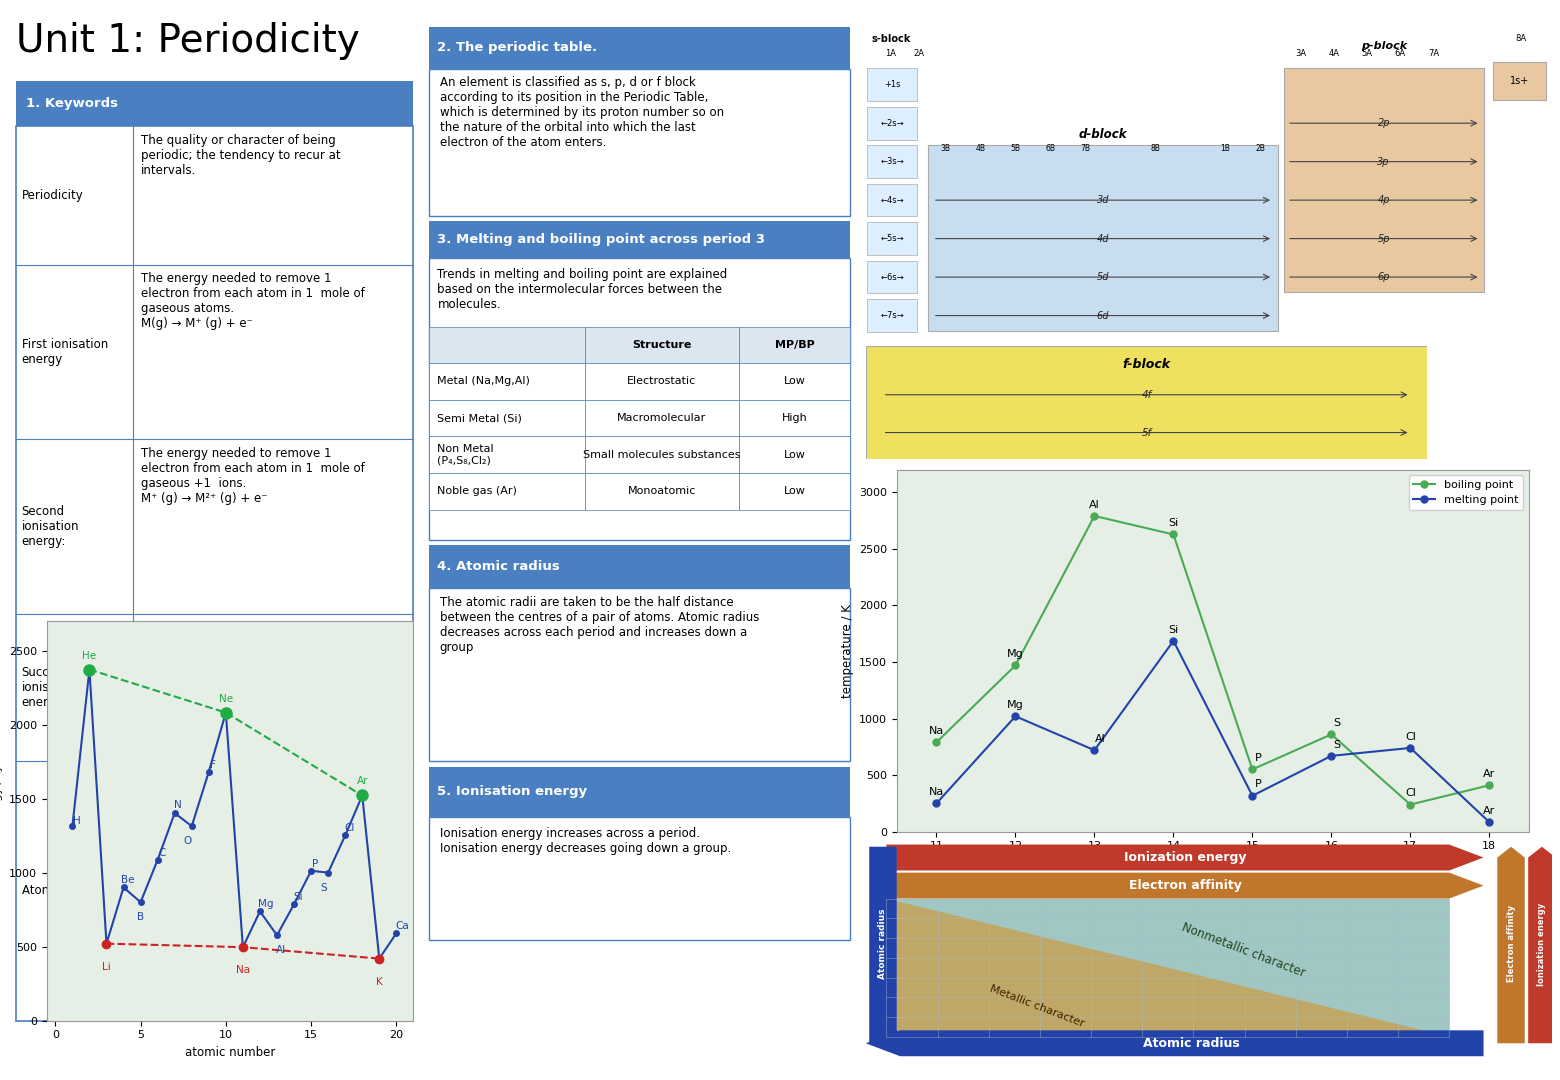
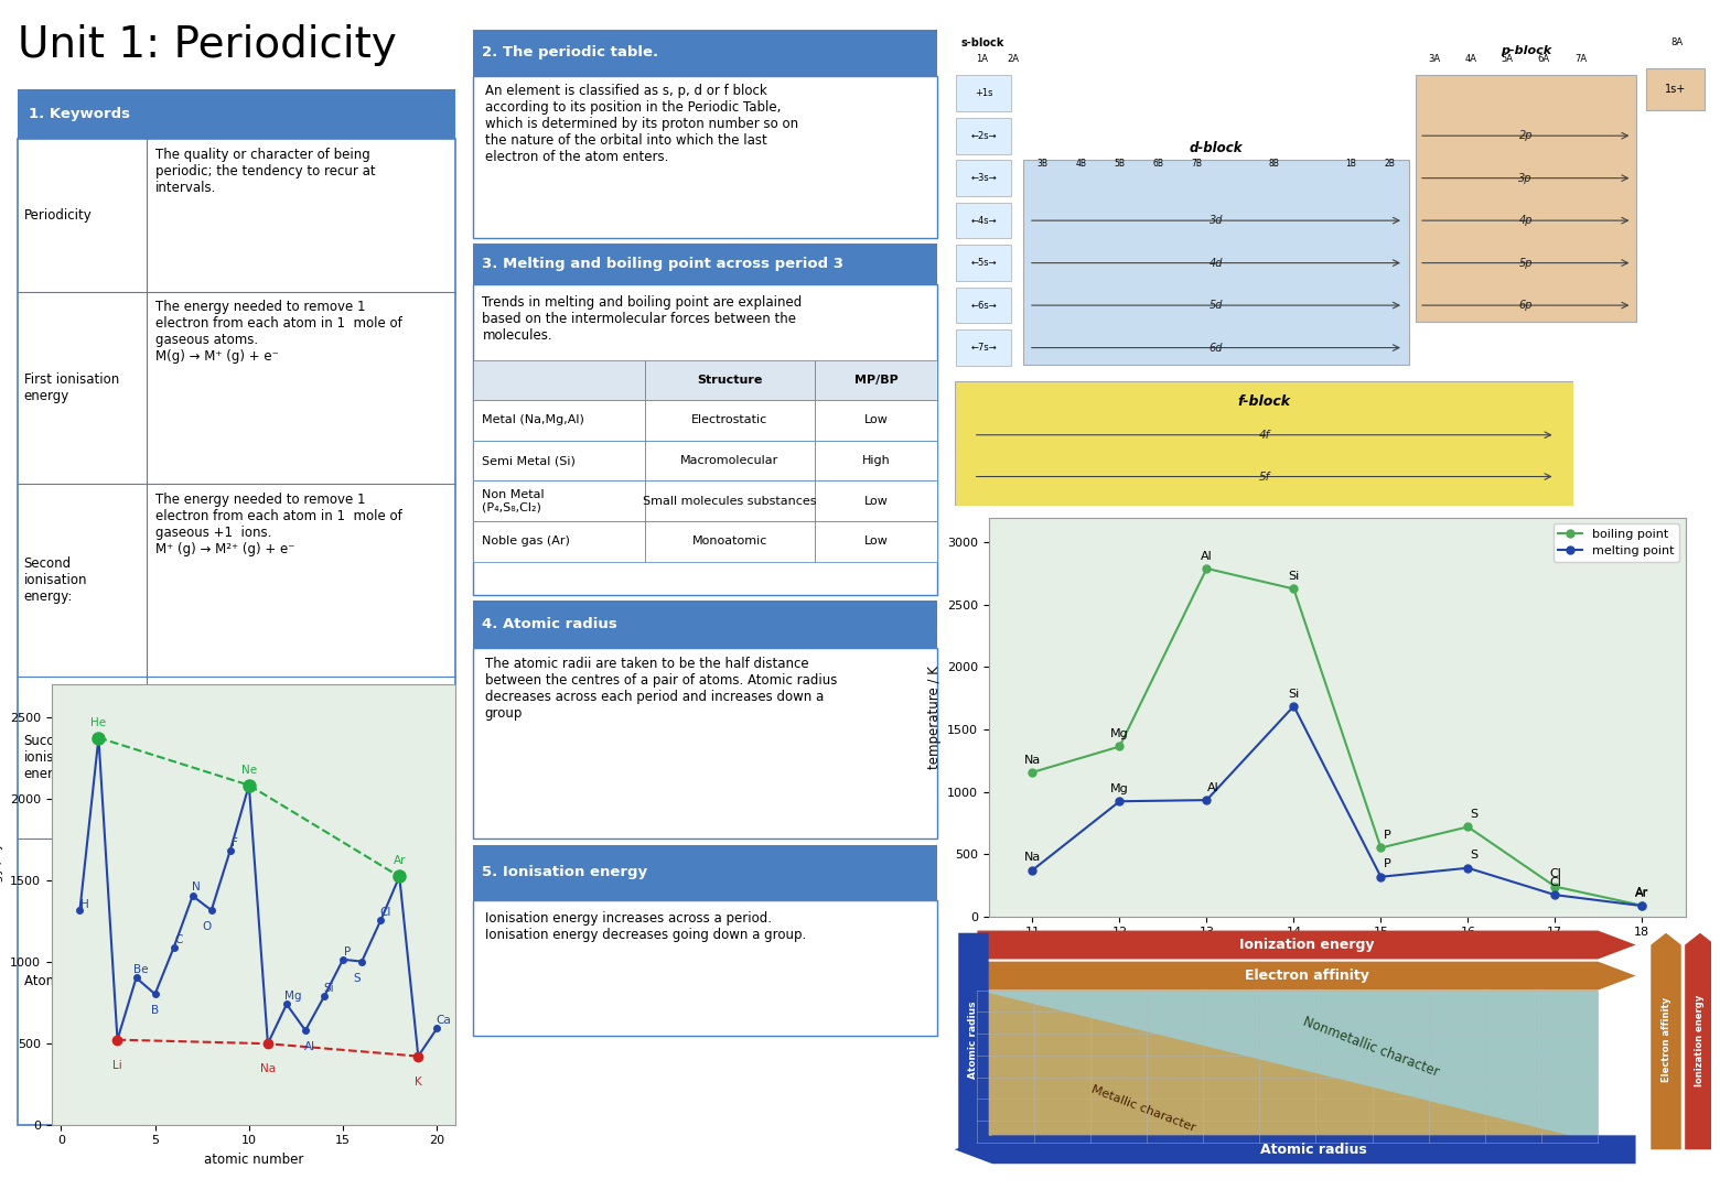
boiling point/11: 790 -> 1160
melting point/11: 250 -> 370
boiling point/12: 1470 -> 1360
melting point/12: 1020 -> 920
melting point/13: 720 -> 930
boiling point/16: 860 -> 720
melting point/16: 670 -> 390
melting point/17: 740 -> 170
boiling point/18: 410 -> 90
